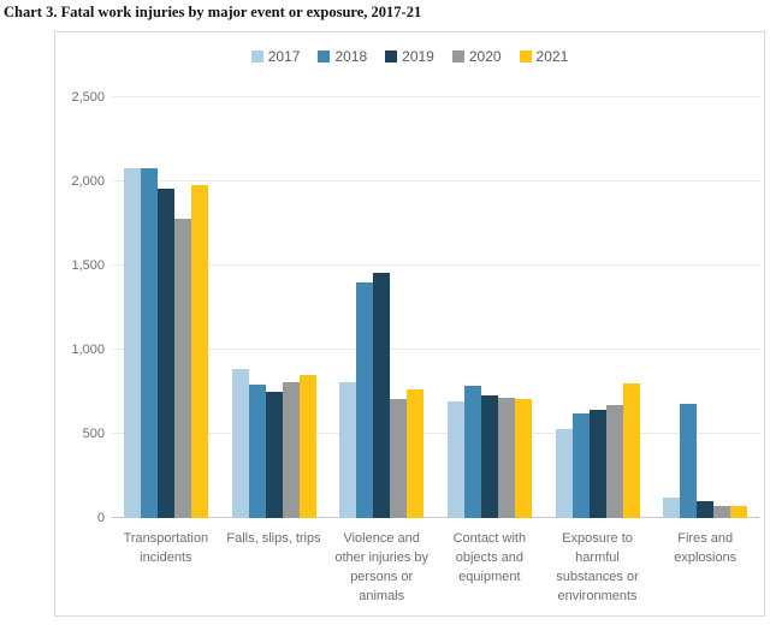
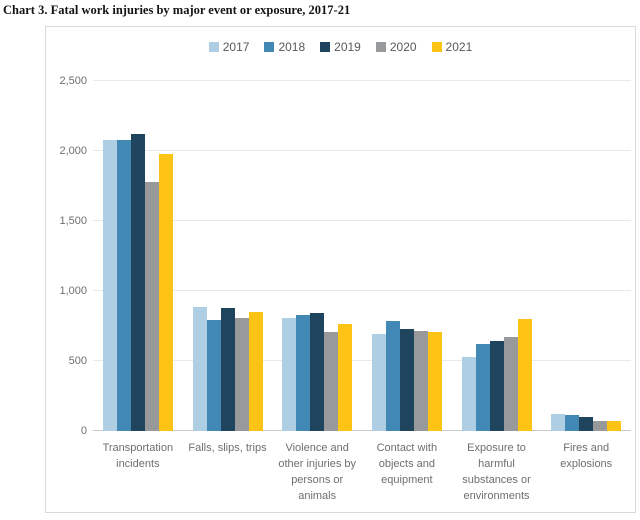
2019/Transportation incidents: 1960 -> 2120
2019/Falls, slips, trips: 750 -> 880
2018/Violence and other injuries by persons or animals: 1400 -> 830
2019/Violence and other injuries by persons or animals: 1460 -> 840
2018/Fires and explosions: 680 -> 120
